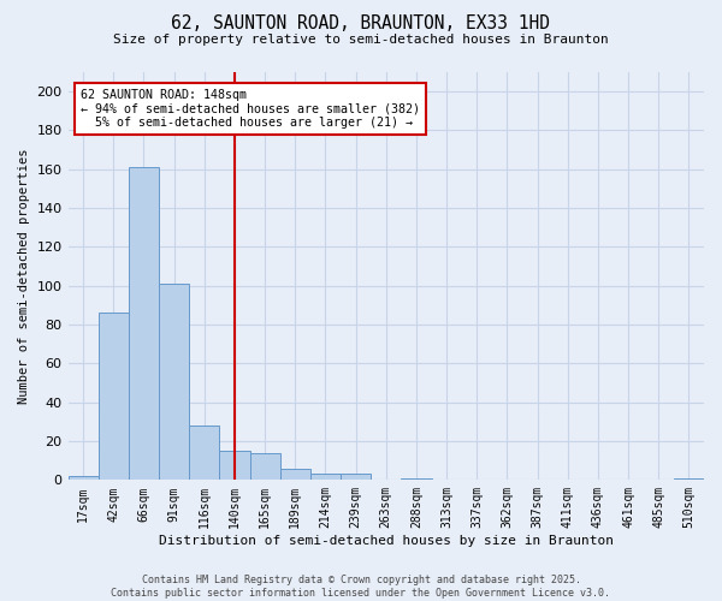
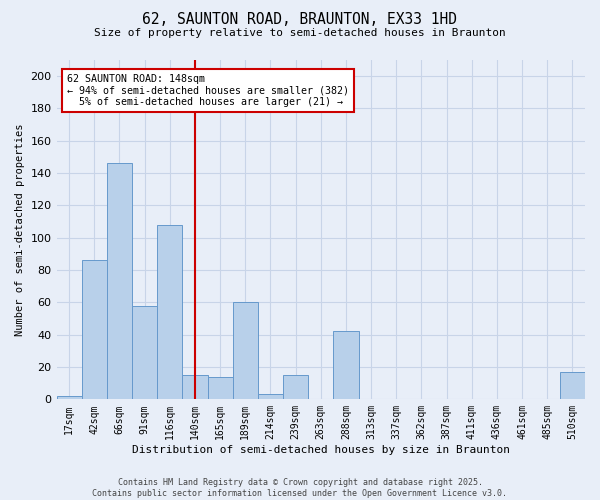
66sqm: 161 -> 146
91sqm: 101 -> 58
116sqm: 28 -> 108
189sqm: 6 -> 60
239sqm: 3 -> 15
288sqm: 1 -> 42
510sqm: 1 -> 17
